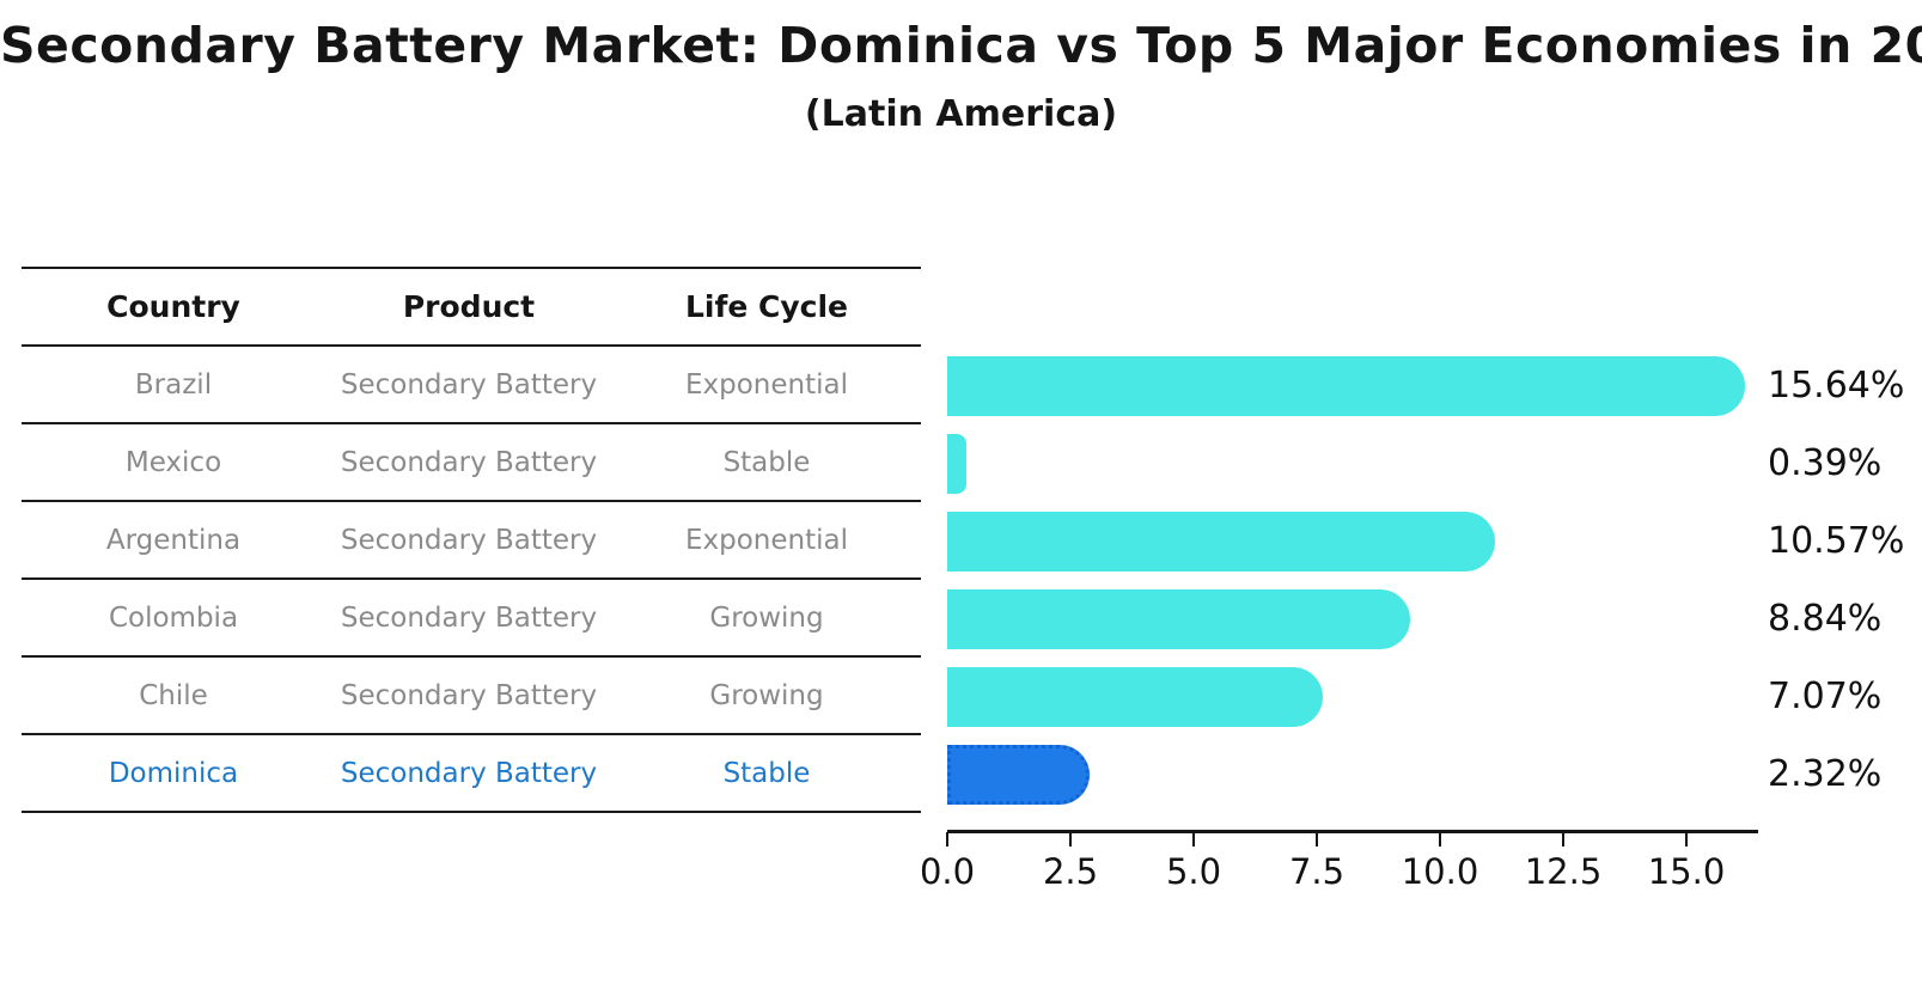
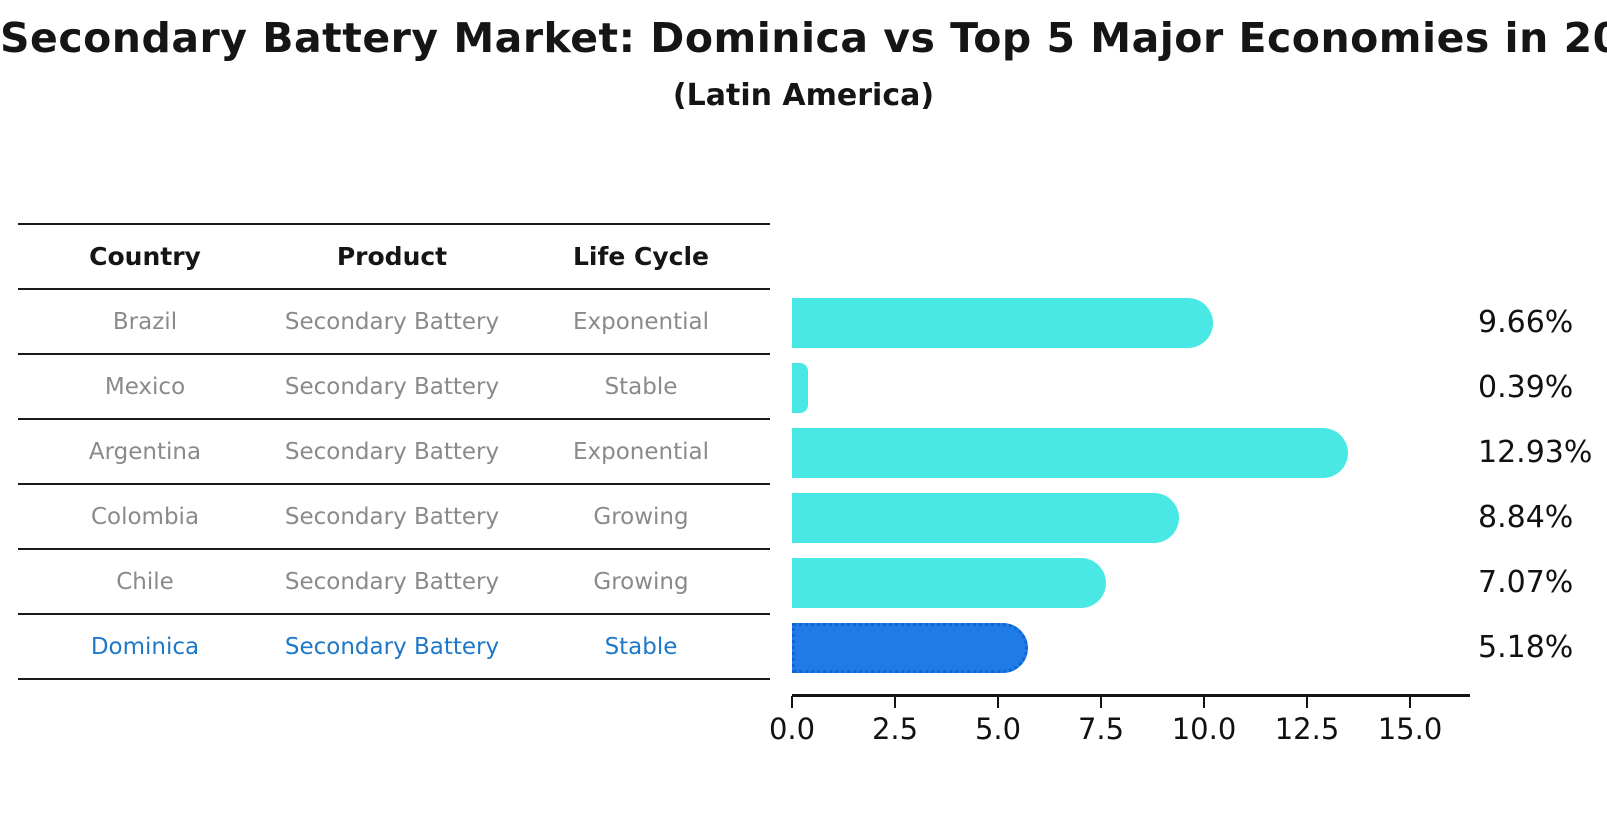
Brazil: 15.64% -> 9.66%
Argentina: 10.57% -> 12.93%
Dominica: 2.32% -> 5.18%
